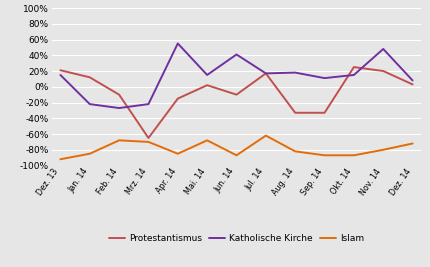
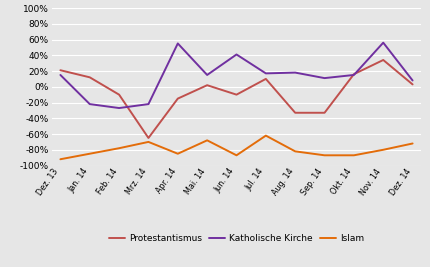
Islam/Feb. 14: -68% -> -78%
Protestantismus/Jul. 14: 17% -> 10%
Protestantismus/Okt. 14: 25% -> 16%
Protestantismus/Nov. 14: 20% -> 34%
Katholische Kirche/Nov. 14: 48% -> 56%
